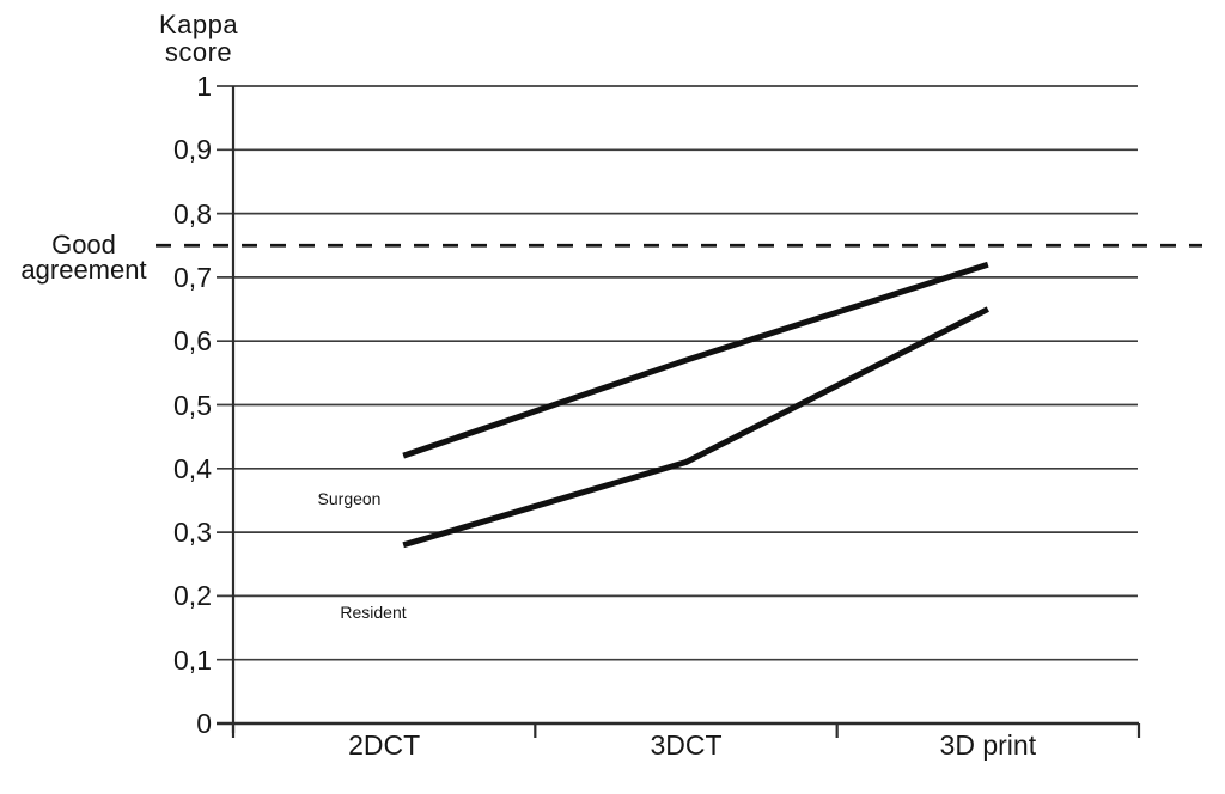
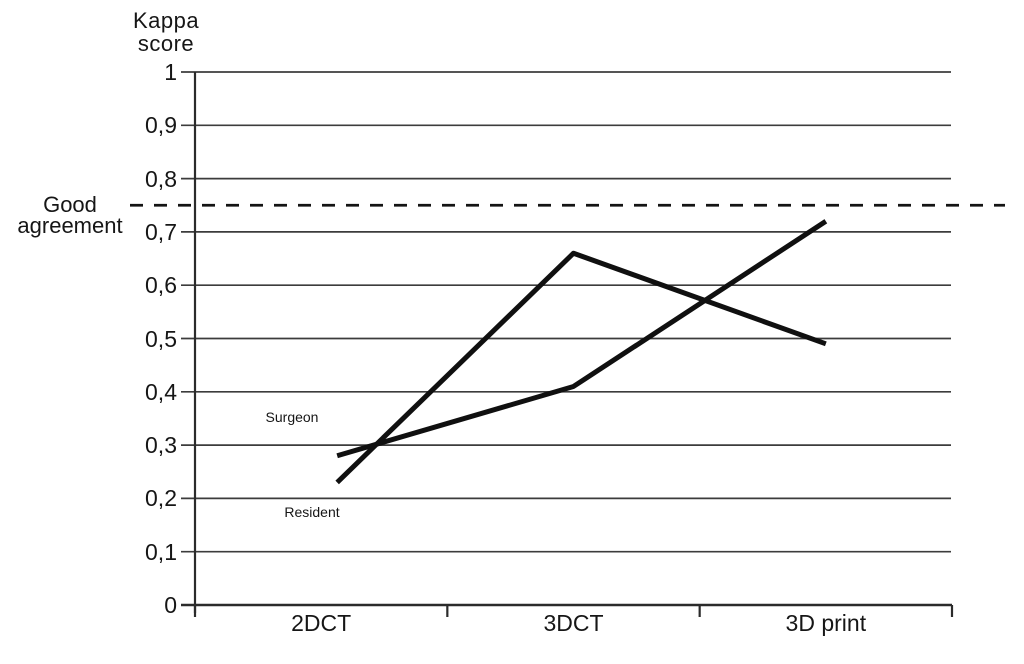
Surgeon/2DCT: 0,42 -> 0,23
Surgeon/3DCT: 0,57 -> 0,66
Surgeon/3D print: 0,72 -> 0,49
Resident/3D print: 0,65 -> 0,72
